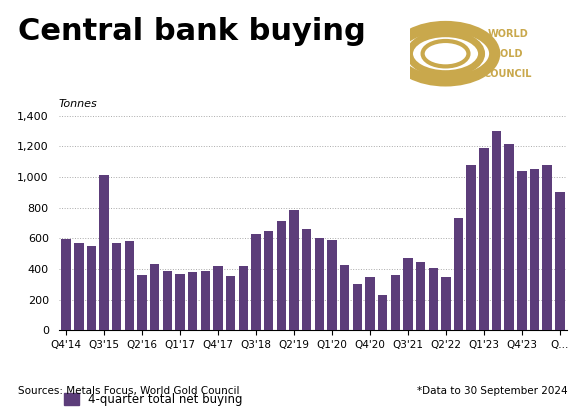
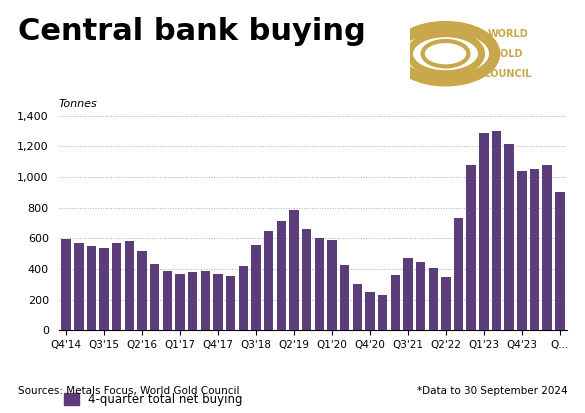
Q3'15: 1,010 -> 540
Q2'16: 360 -> 520
Q4'17: 420 -> 370
Q3'18: 630 -> 560
Q4'20: 350 -> 250
Q1'23: 1,190 -> 1,280
